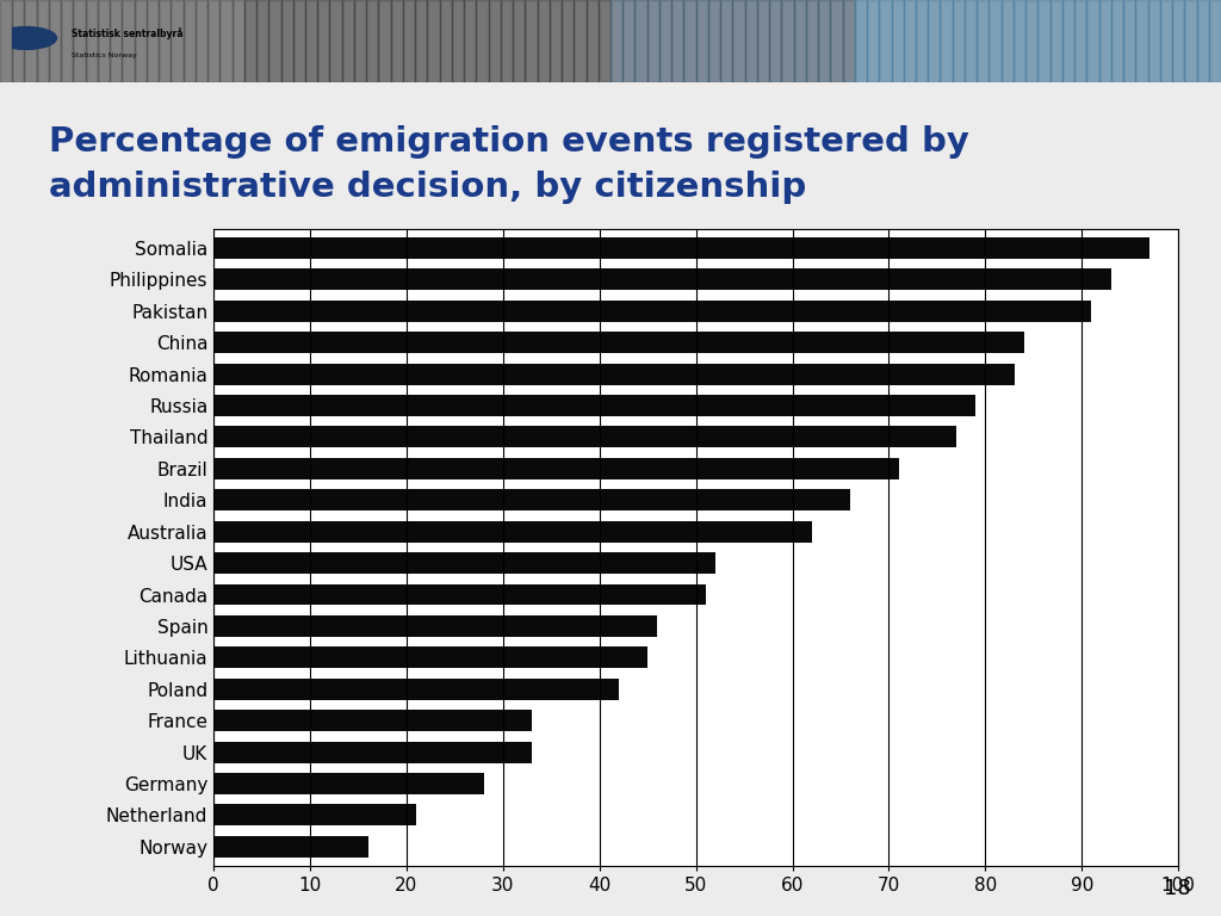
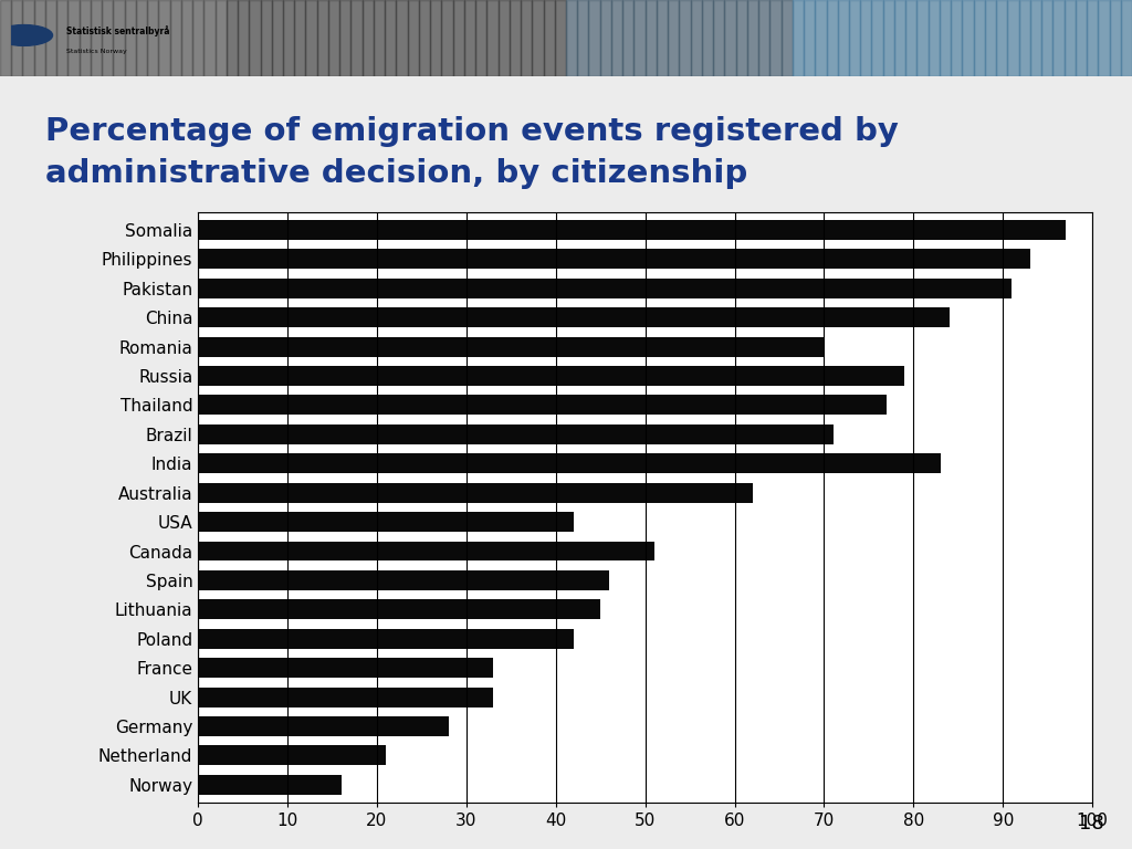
Romania: 83 -> 70
India: 66 -> 83
USA: 52 -> 42
